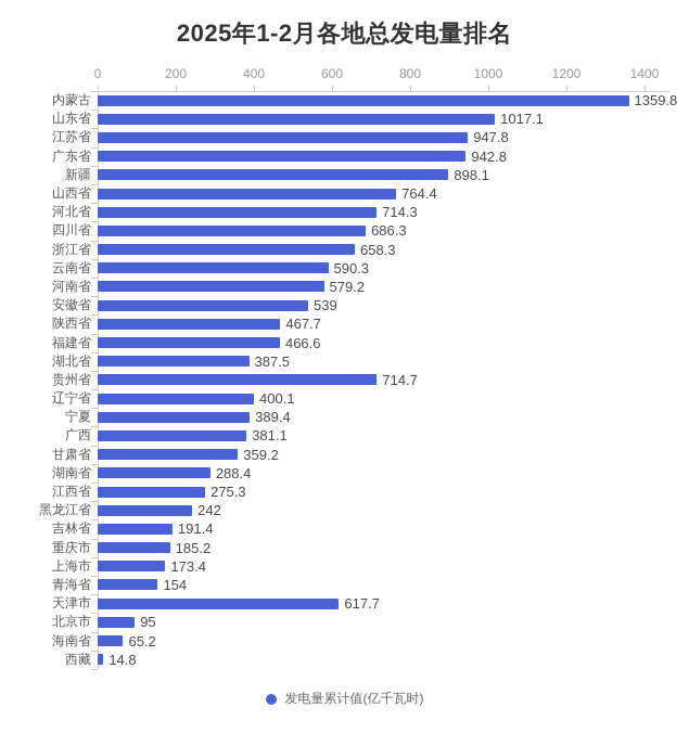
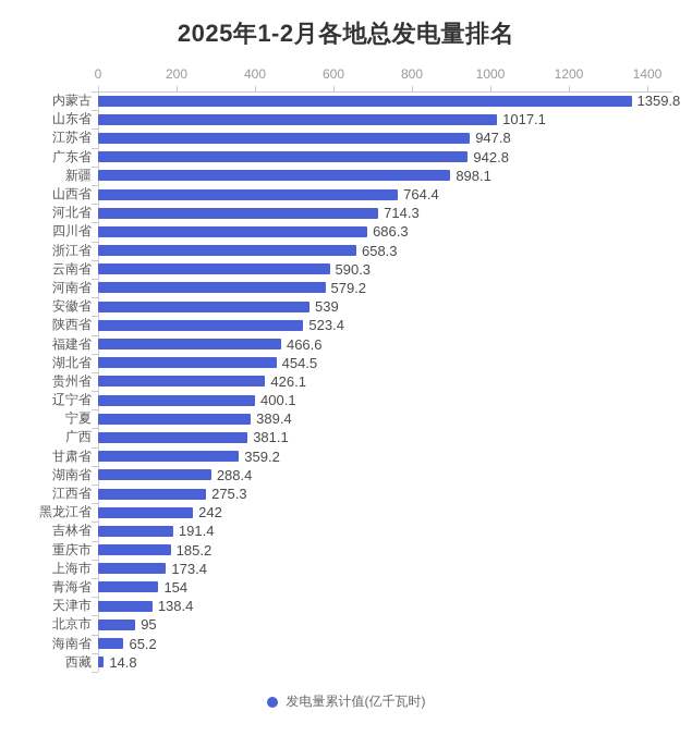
陕西省: 467.7 -> 523.4
湖北省: 387.5 -> 454.5
贵州省: 714.7 -> 426.1
天津市: 617.7 -> 138.4
